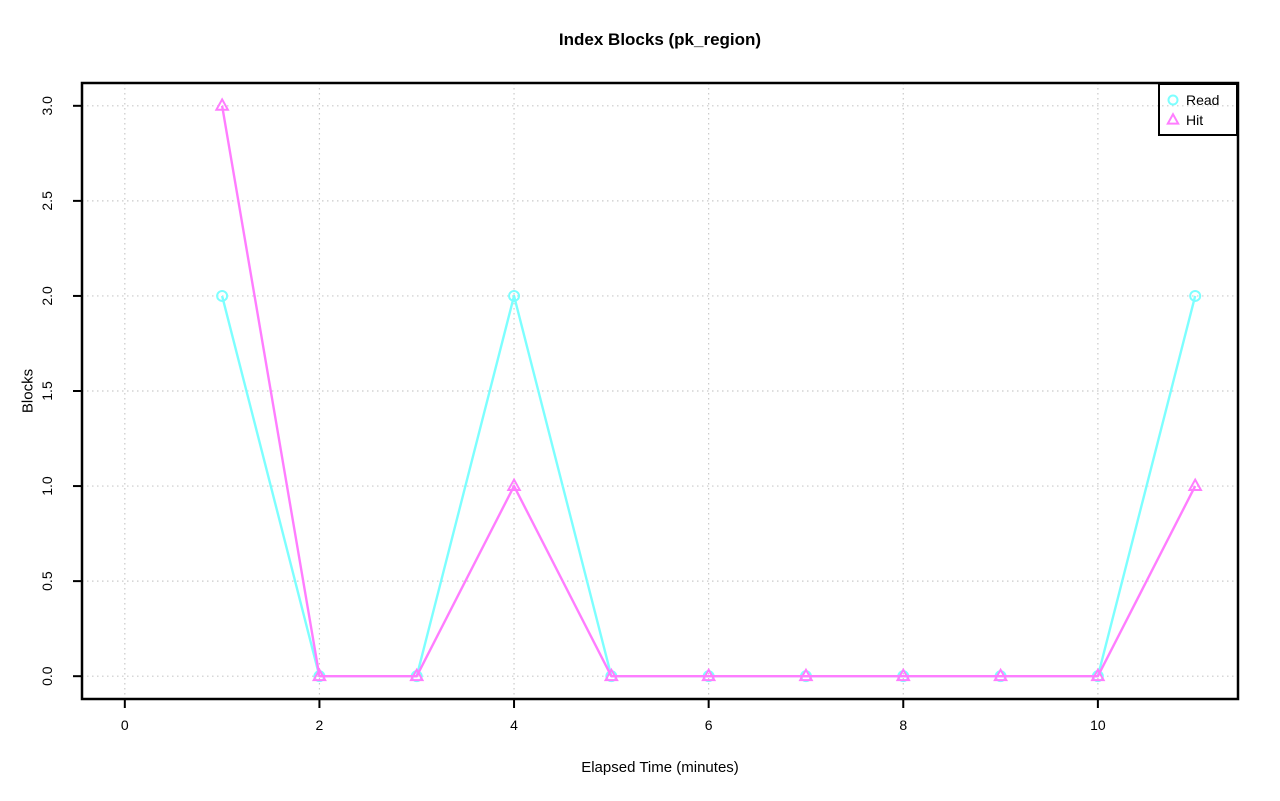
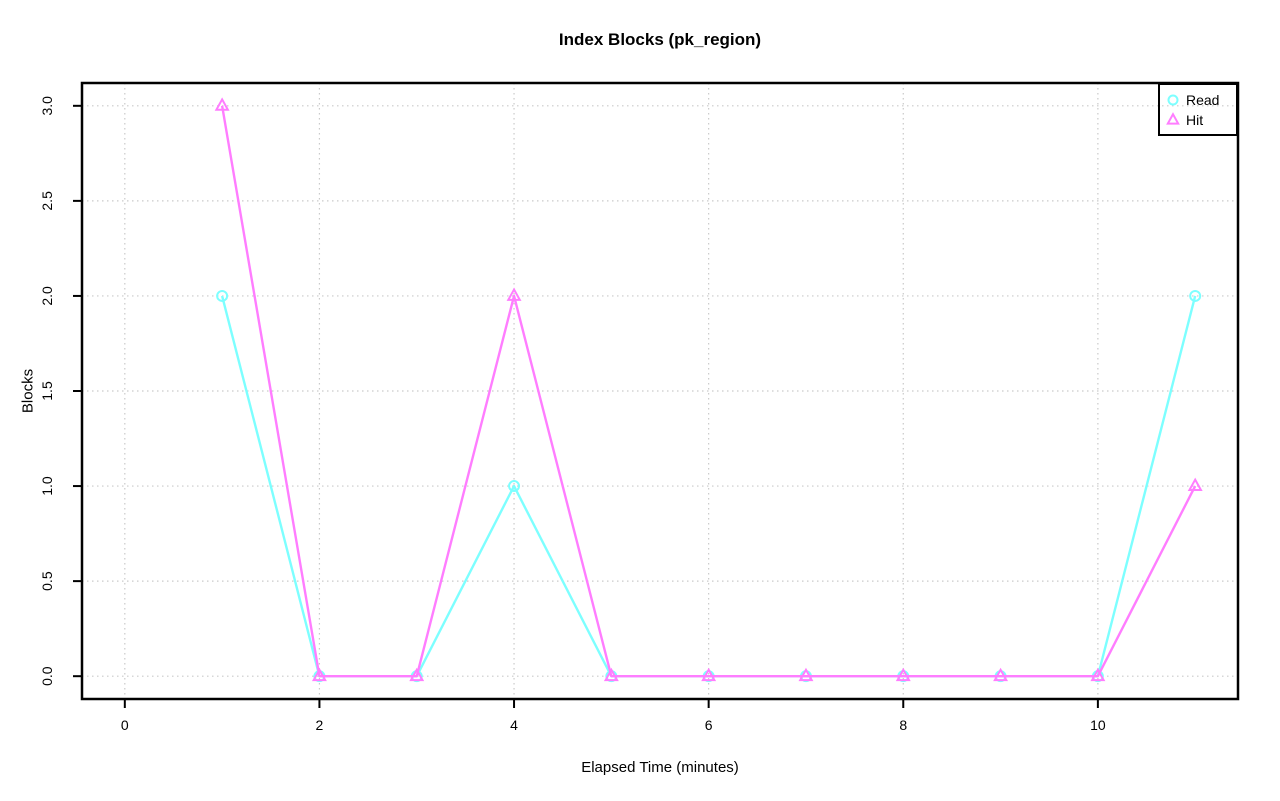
Read/4: 2 -> 1
Hit/4: 1 -> 2
